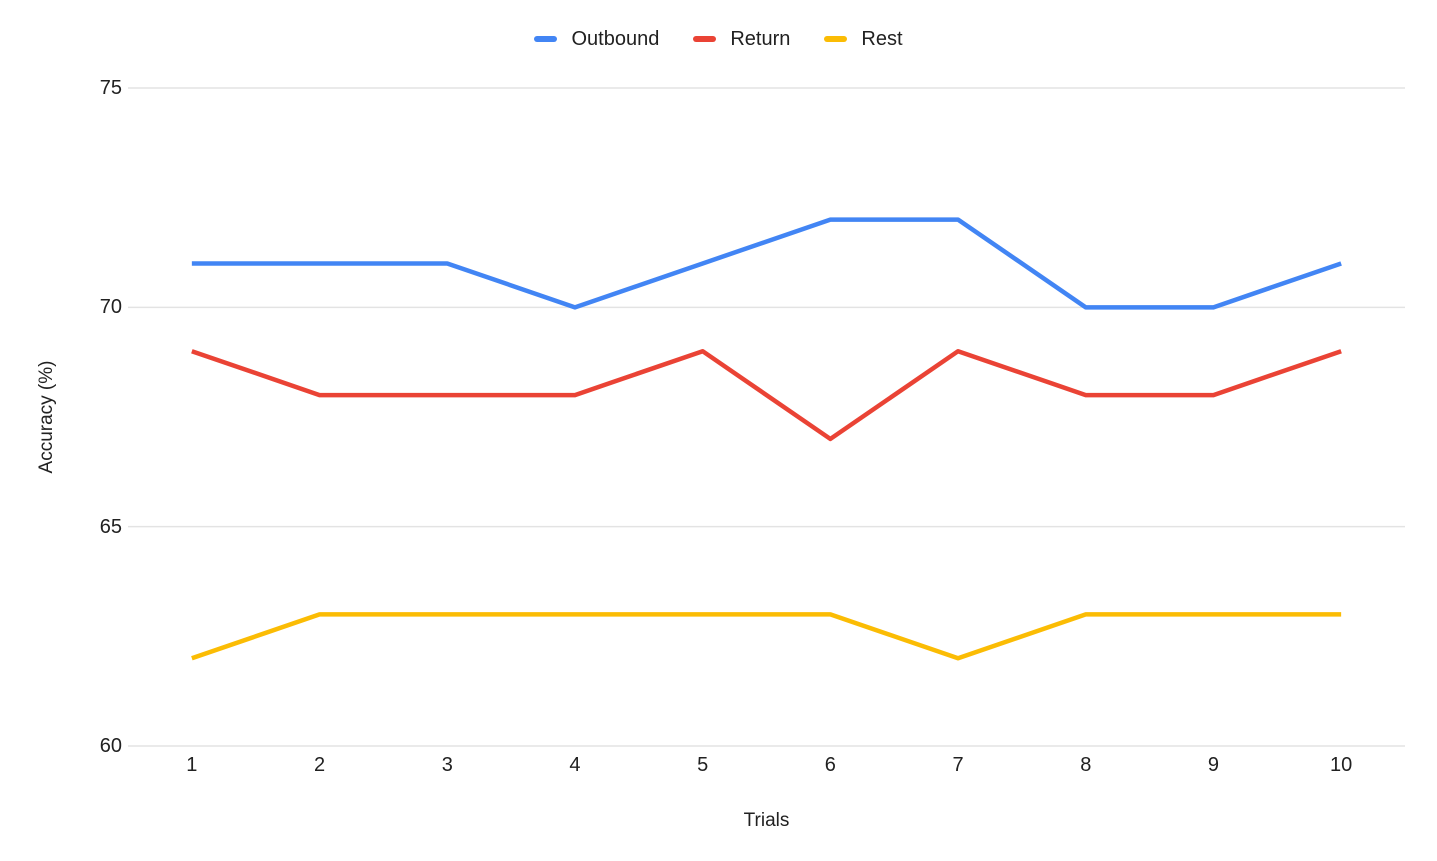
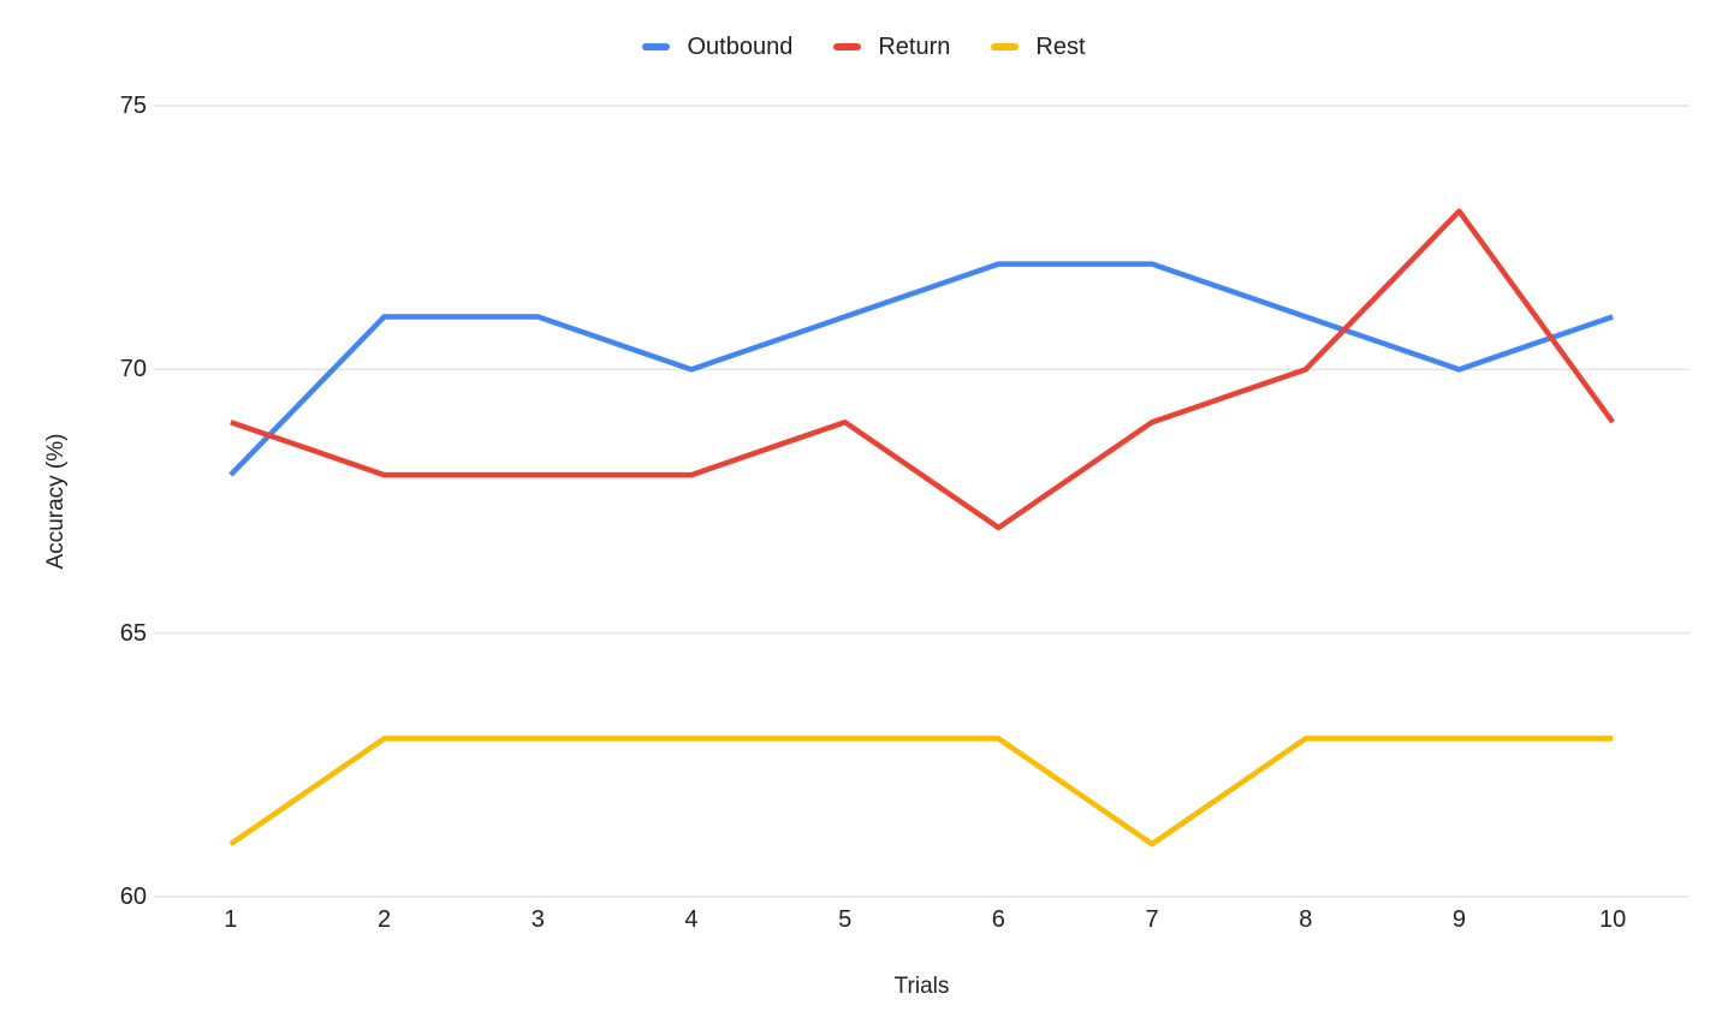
Outbound/1: 71 -> 68
Rest/1: 62 -> 61
Rest/7: 62 -> 61
Outbound/8: 70 -> 71
Return/8: 68 -> 70
Return/9: 68 -> 73
